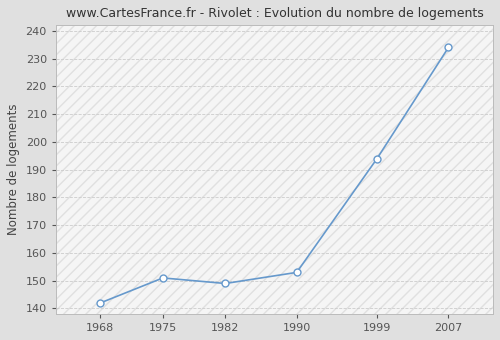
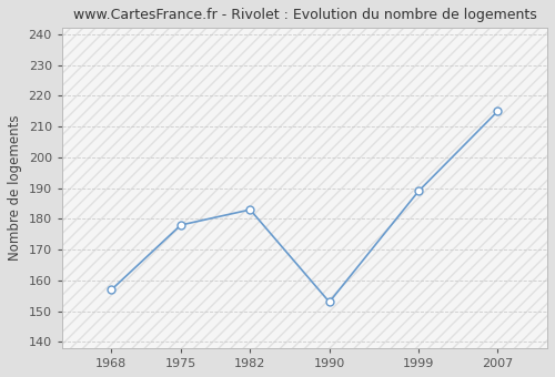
1968: 142 -> 157
1975: 151 -> 178
1982: 149 -> 183
1999: 194 -> 189
2007: 234 -> 215
